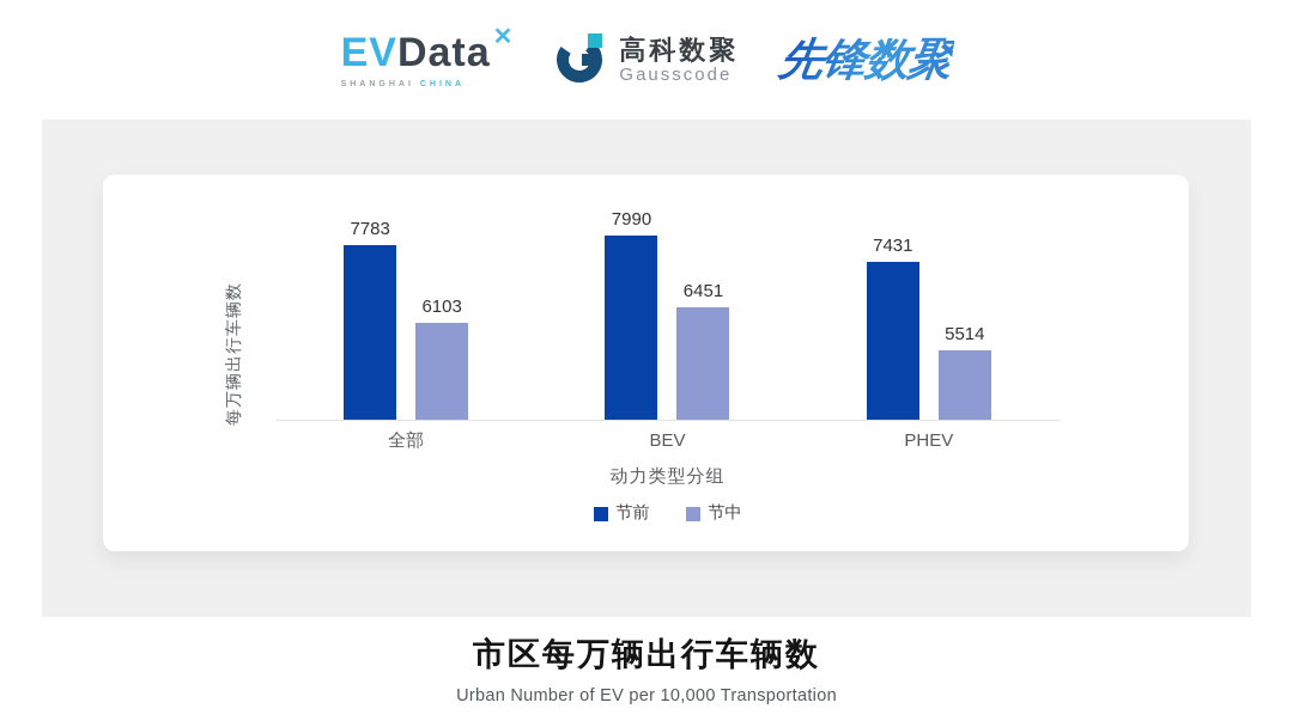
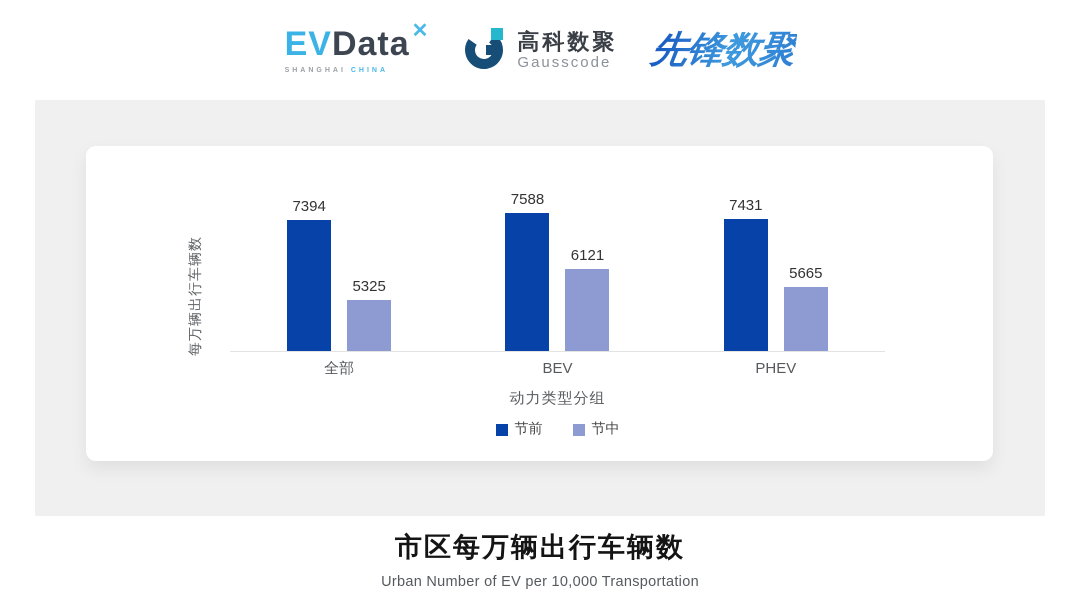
节前/全部: 7783 -> 7394
节中/全部: 6103 -> 5325
节前/BEV: 7990 -> 7588
节中/BEV: 6451 -> 6121
节中/PHEV: 5514 -> 5665
